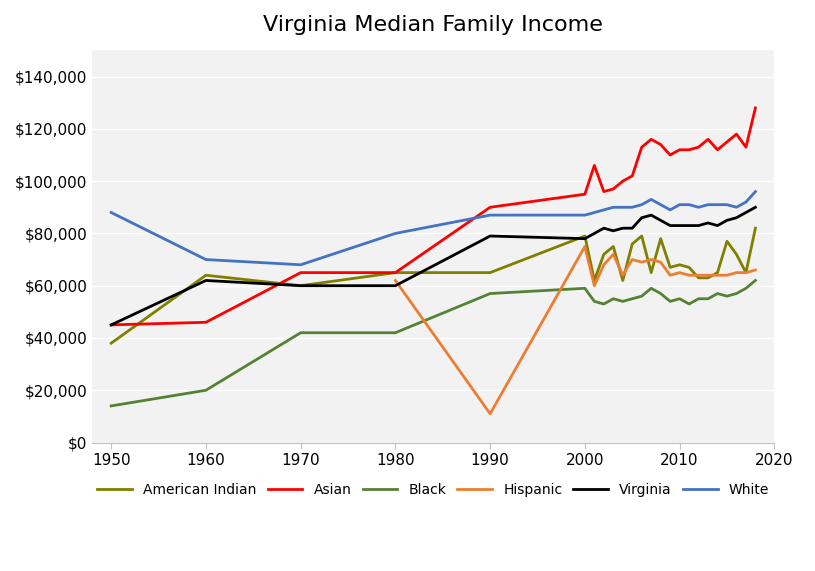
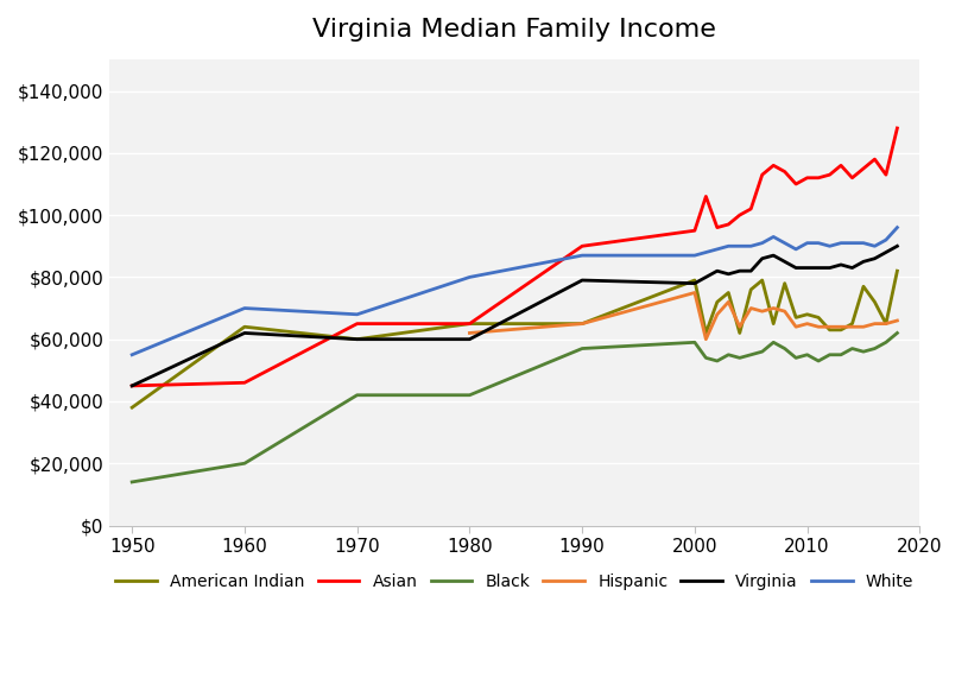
White/1950: $88,000 -> $55,000
Hispanic/1990: $11,000 -> $65,000
